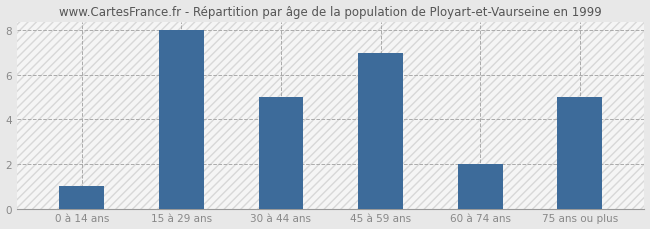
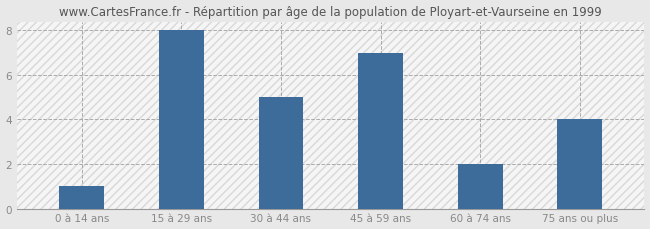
75 ans ou plus: 5 -> 4
